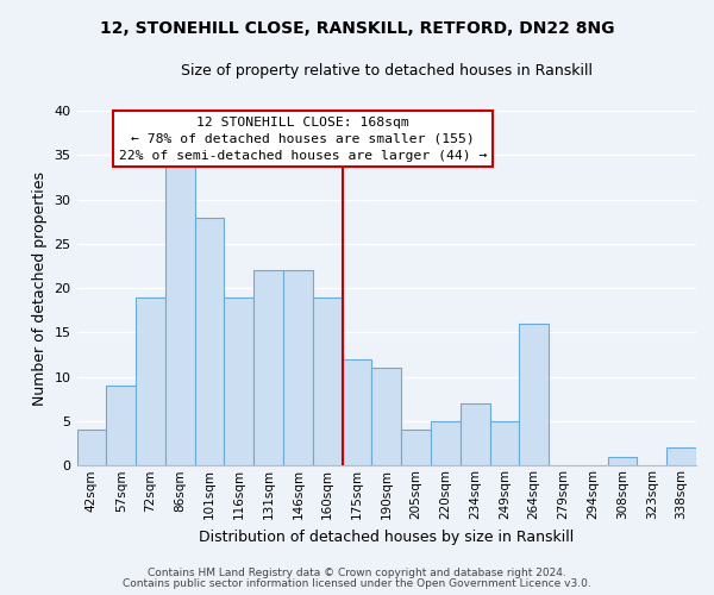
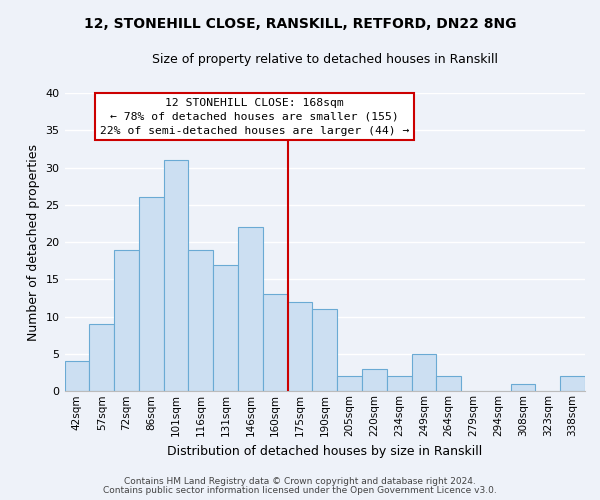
86sqm: 34 -> 26
101sqm: 28 -> 31
131sqm: 22 -> 17
160sqm: 19 -> 13
205sqm: 4 -> 2
220sqm: 5 -> 3
234sqm: 7 -> 2
264sqm: 16 -> 2
